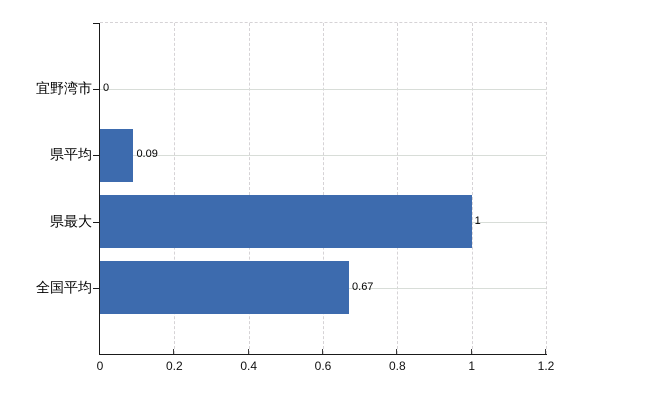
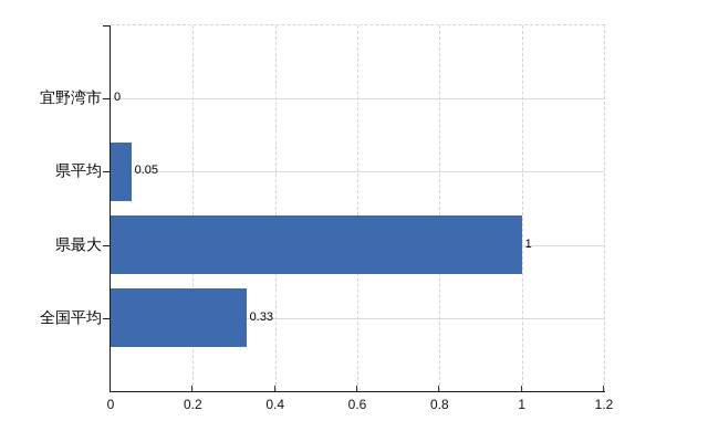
県平均: 0.09 -> 0.05
全国平均: 0.67 -> 0.33
